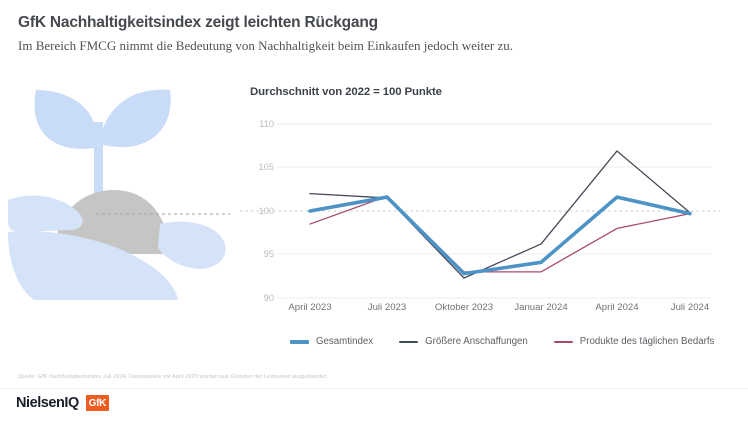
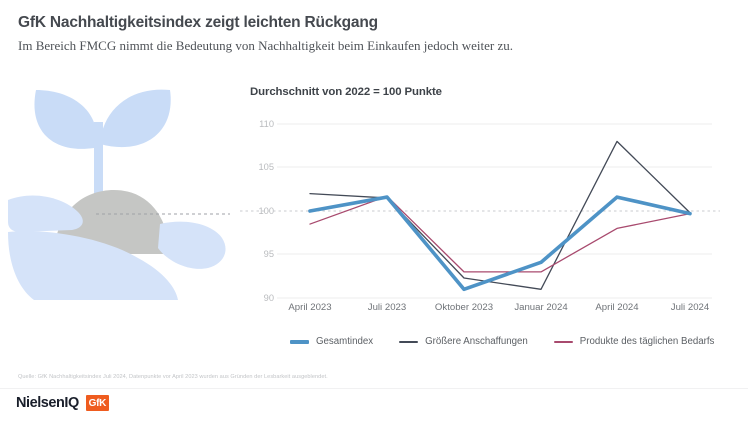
Gesamtindex/Oktober 2023: 93 -> 91
Größere Anschaffungen/Januar 2024: 96 -> 91
Größere Anschaffungen/April 2024: 107 -> 108
